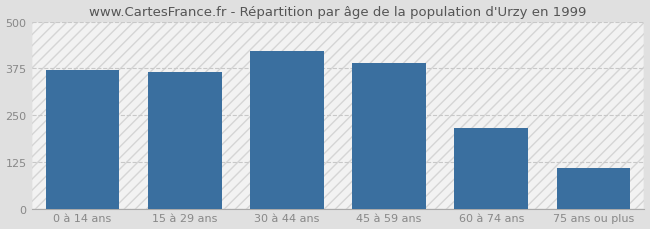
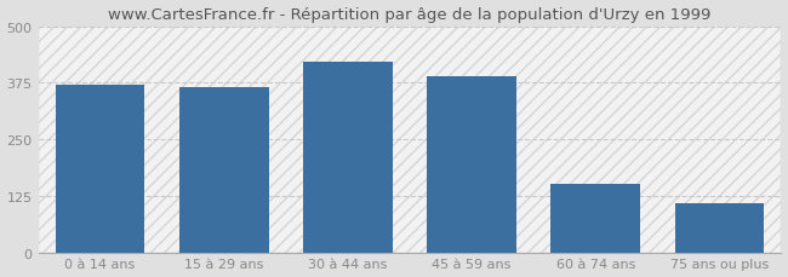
60 à 74 ans: 215 -> 152
